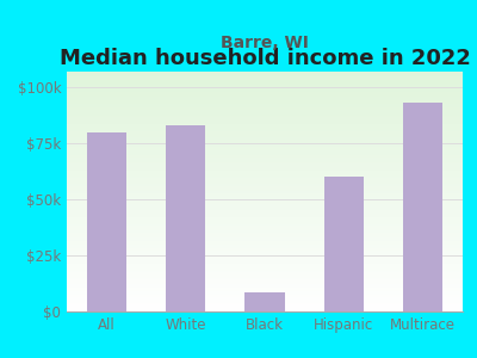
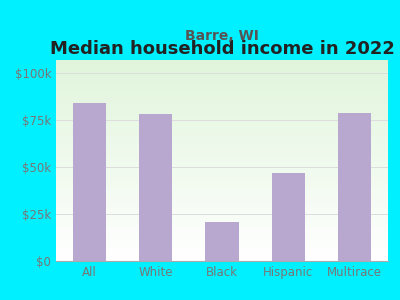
All: $80k -> $84k
White: $83k -> $78k
Black: $8k -> $21k
Hispanic: $60k -> $47k
Multirace: $93k -> $79k
